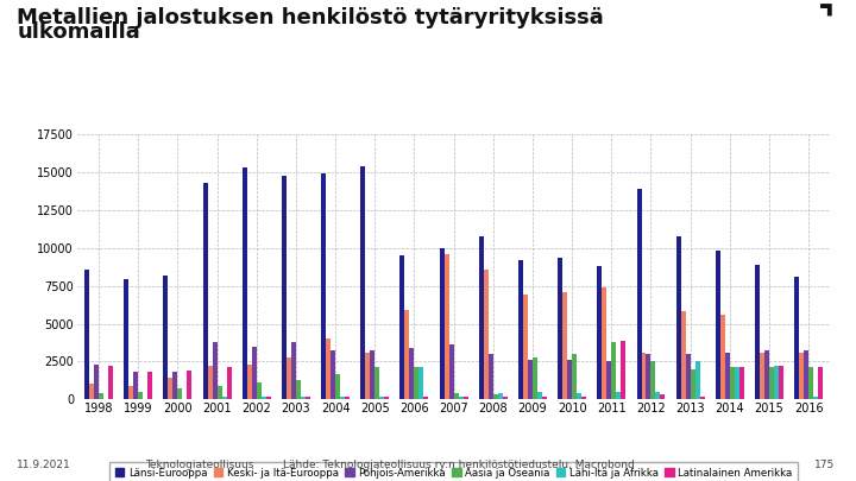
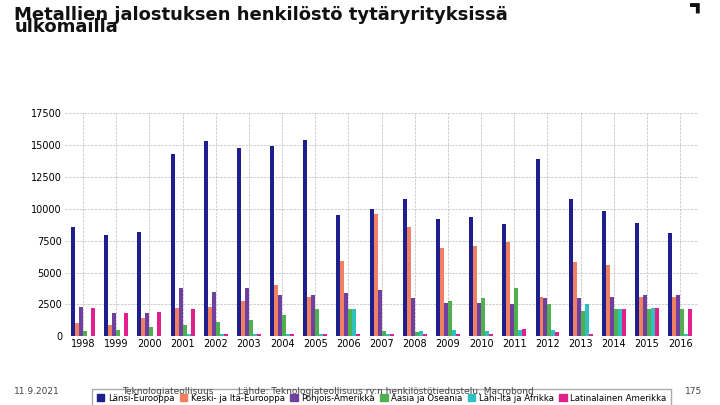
Latinalainen Amerikka/2011: 3900 -> 600
